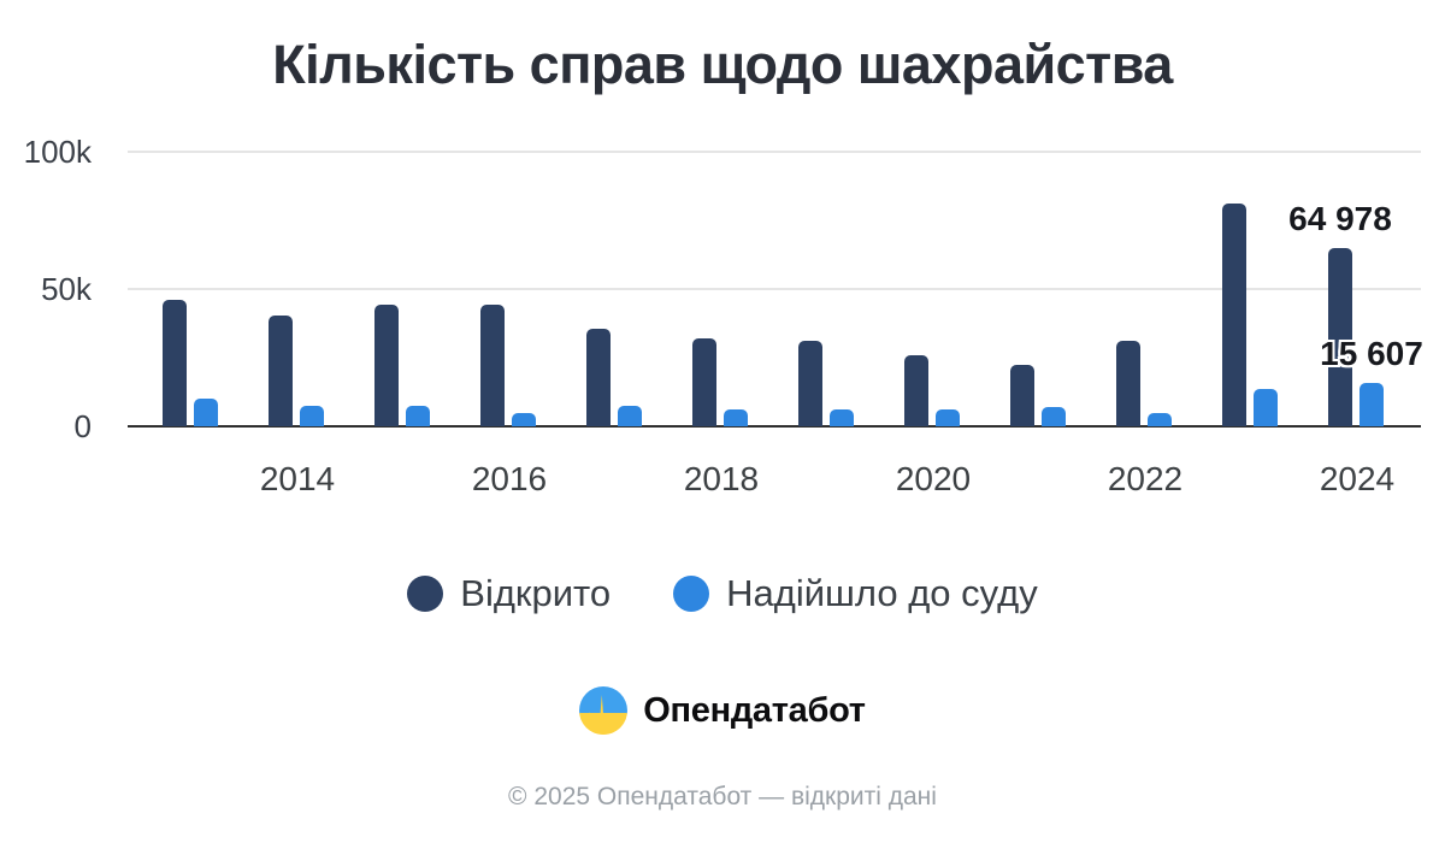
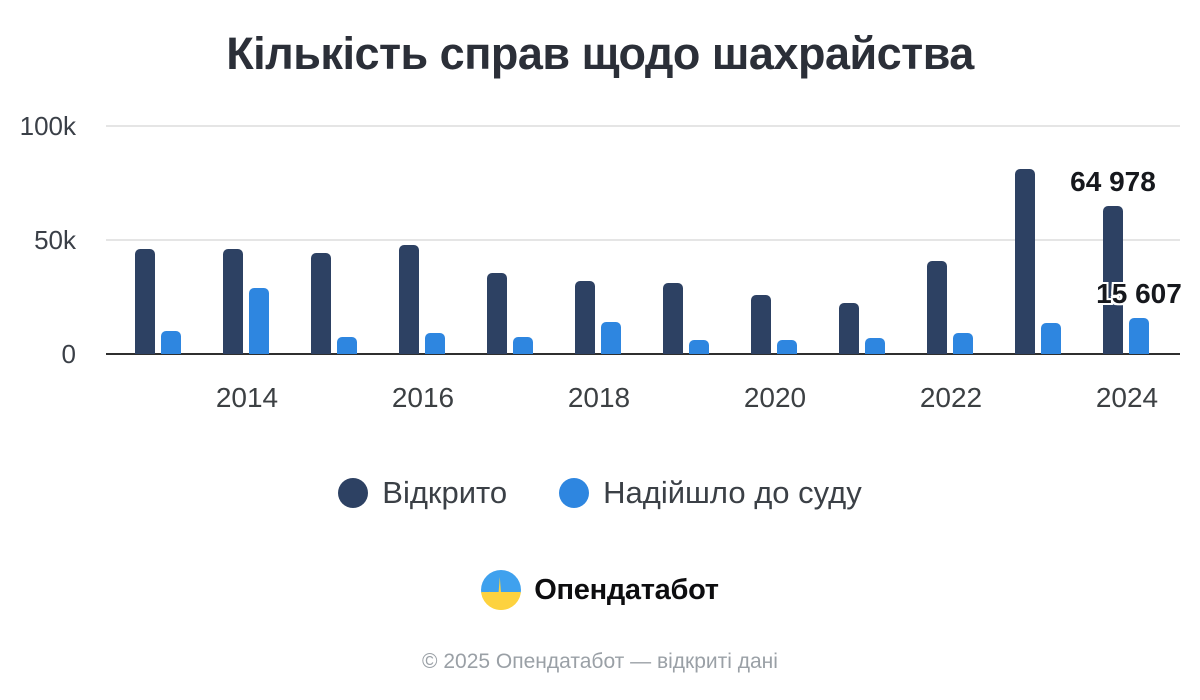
Відкрито/2014: 40k -> 46k
Надійшло до суду/2014: 8k -> 29k
Відкрито/2016: 44k -> 48k
Надійшло до суду/2016: 5k -> 9k
Надійшло до суду/2018: 6k -> 14k
Відкрито/2022: 31k -> 41k
Надійшло до суду/2022: 5k -> 9k
